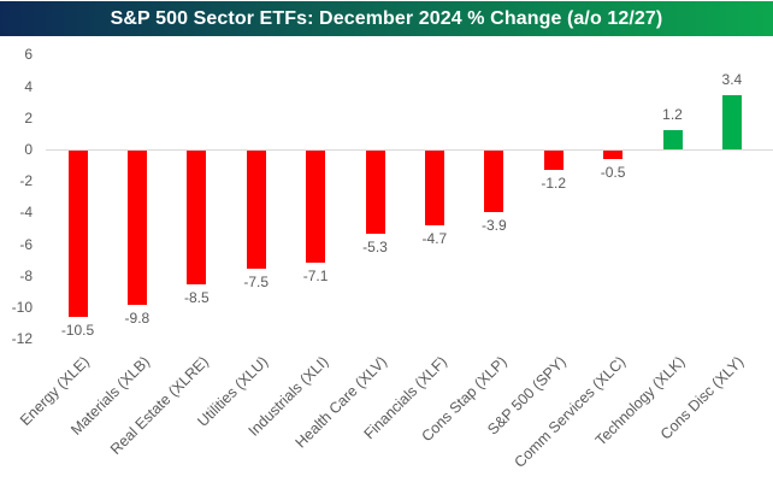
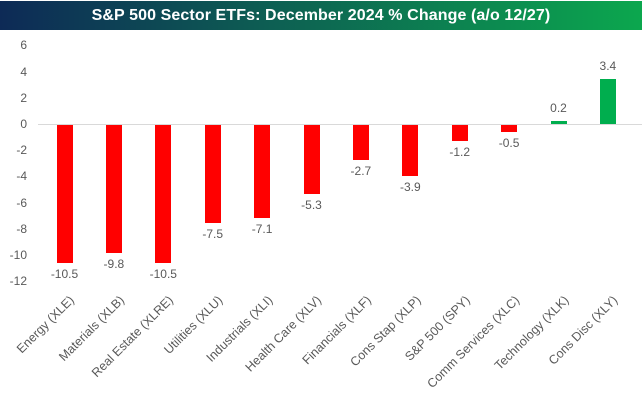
Real Estate (XLRE): -8.5 -> -10.5
Financials (XLF): -4.7 -> -2.7
Technology (XLK): 1.2 -> 0.2
